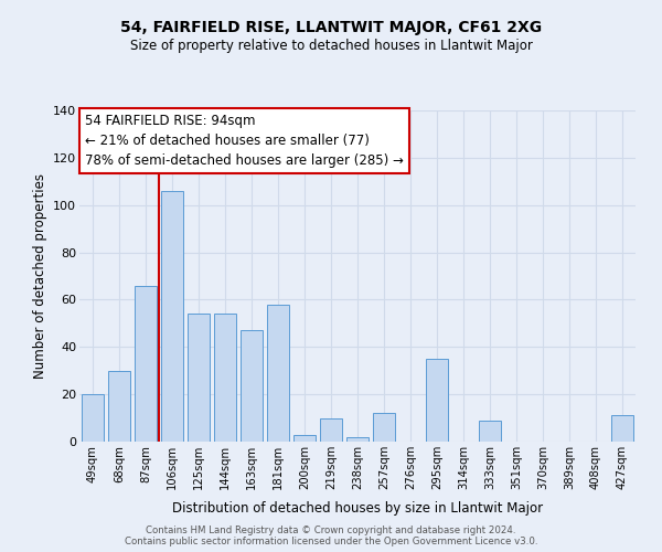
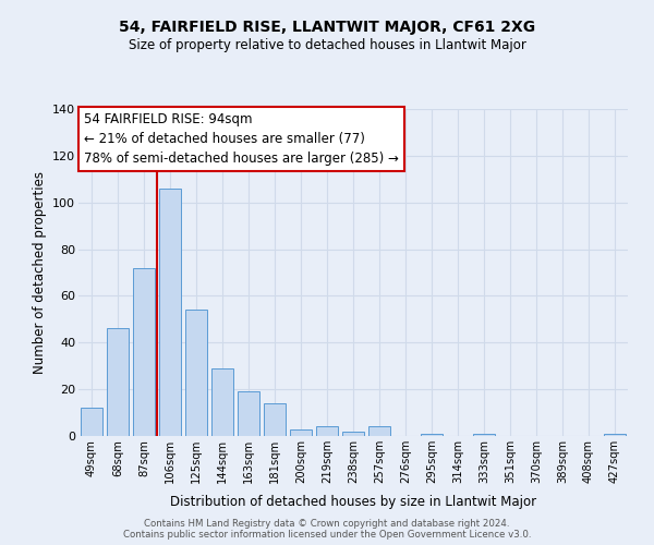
49sqm: 20 -> 12
68sqm: 30 -> 46
87sqm: 66 -> 72
144sqm: 54 -> 29
163sqm: 47 -> 19
181sqm: 58 -> 14
219sqm: 10 -> 4
257sqm: 12 -> 4
295sqm: 35 -> 1
333sqm: 9 -> 1
427sqm: 11 -> 1
